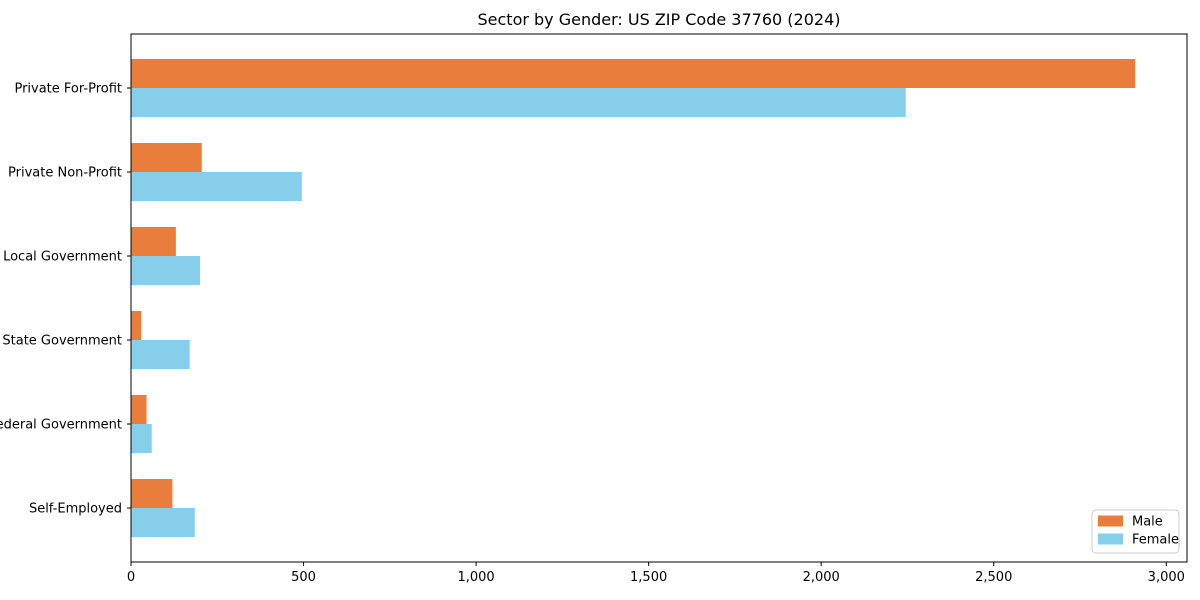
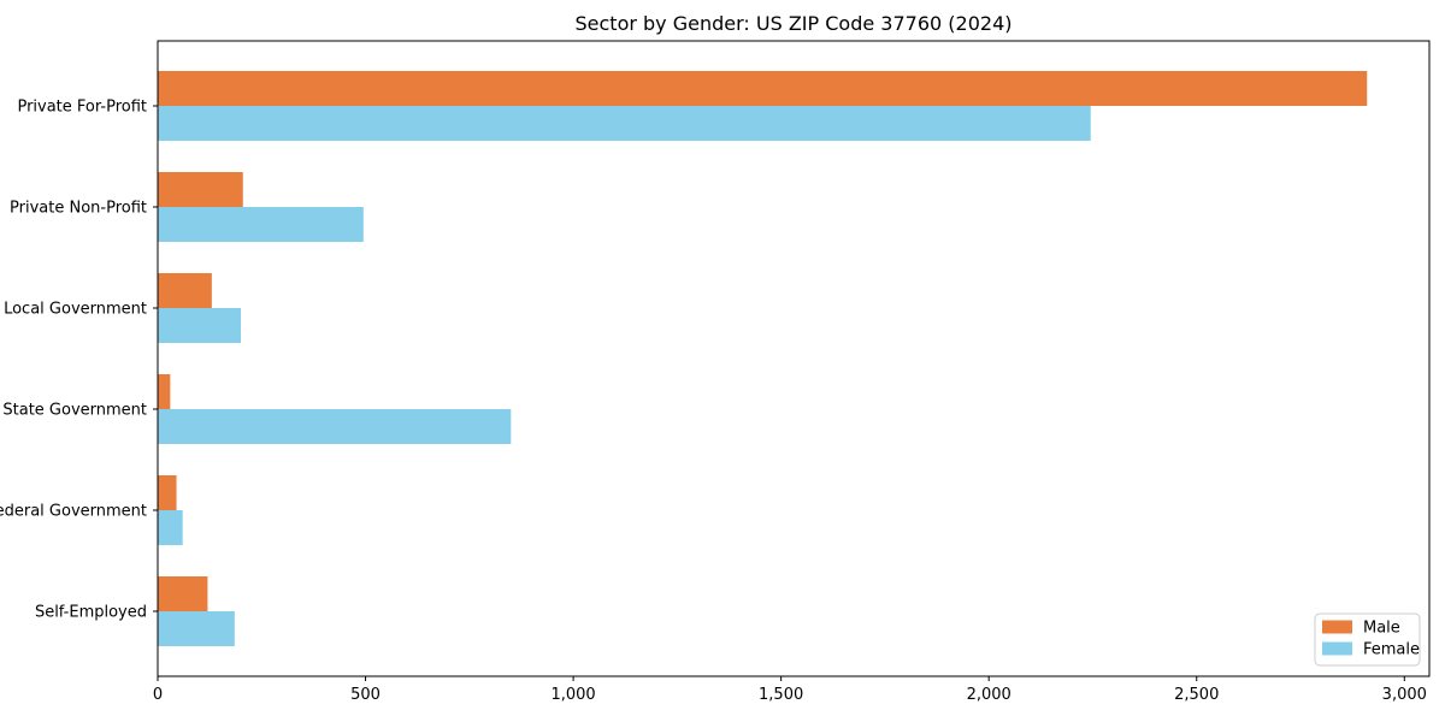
Female/State Government: 170 -> 850
